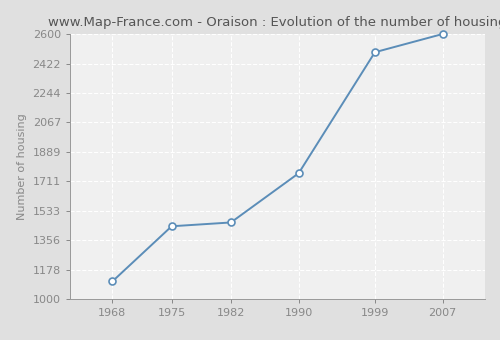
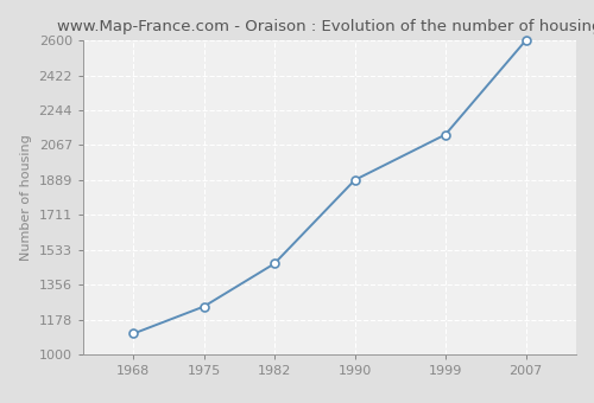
1975: 1440 -> 1240
1990: 1760 -> 1890
1999: 2490 -> 2120
